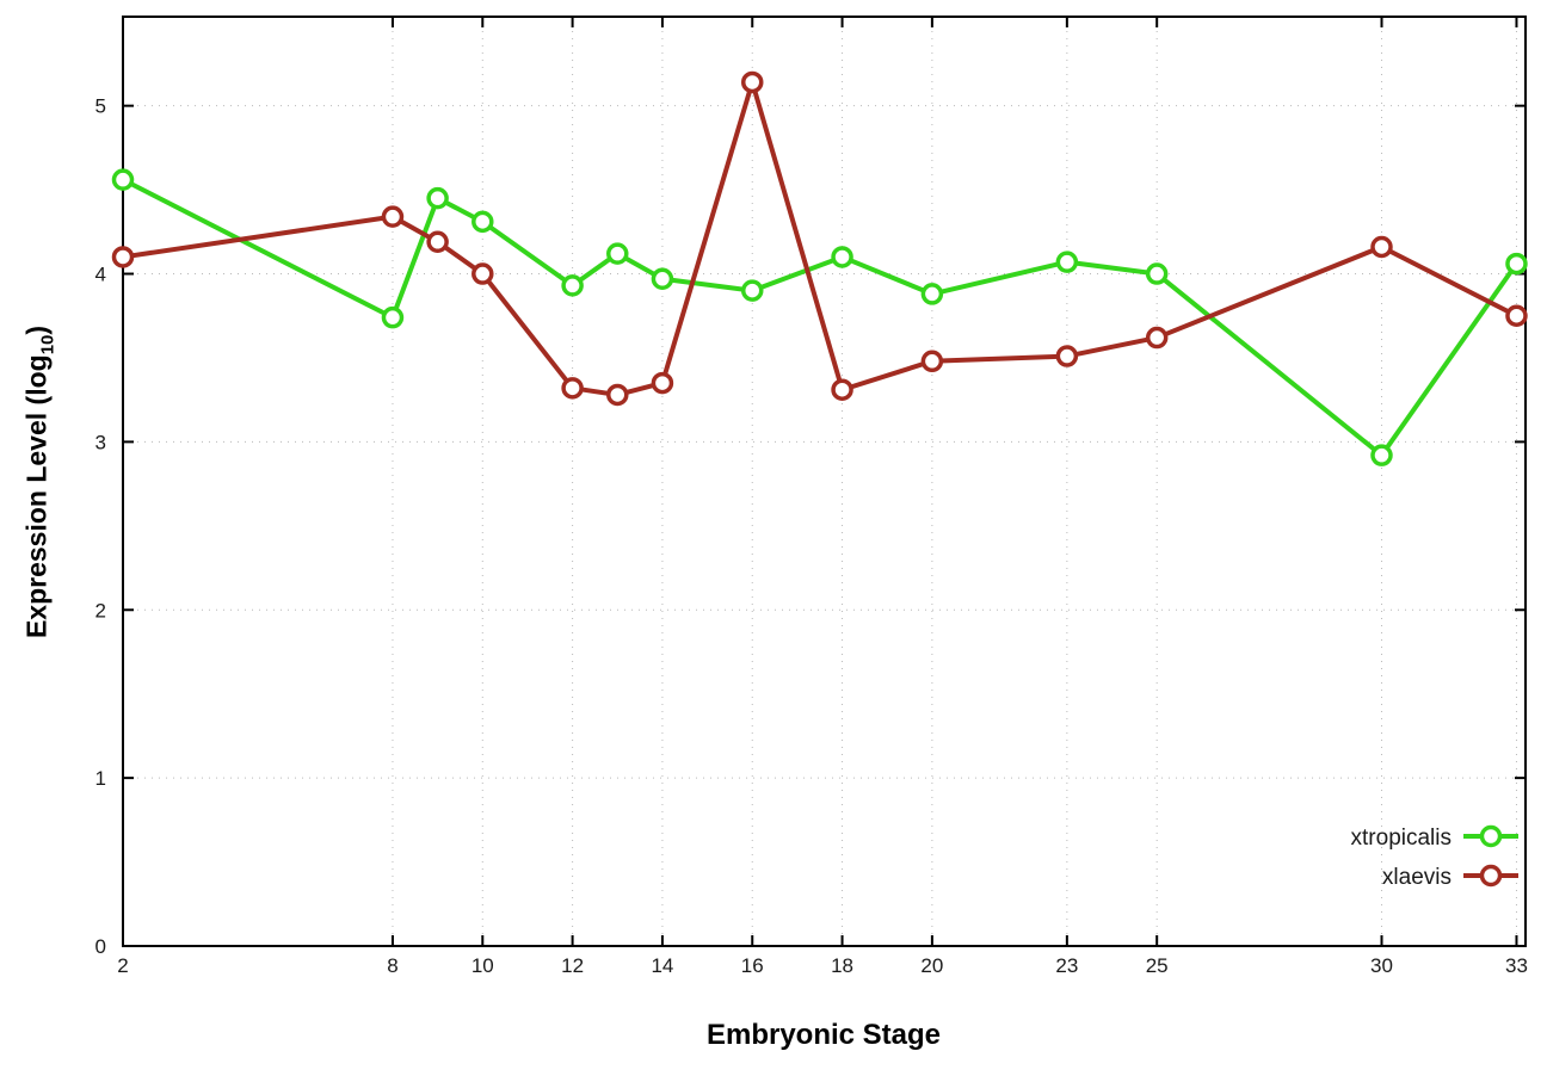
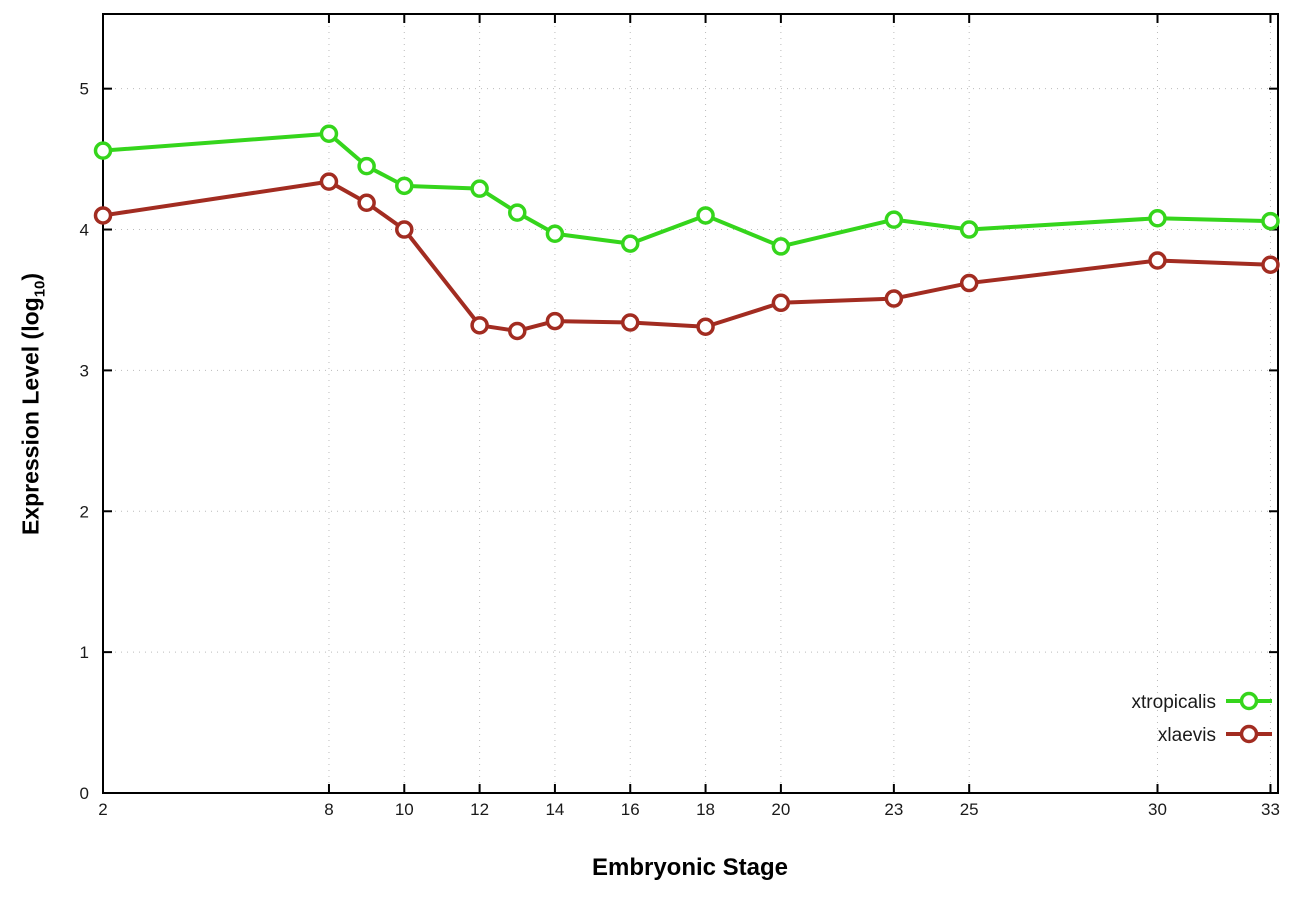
xtropicalis/8: 3.74 -> 4.68
xtropicalis/12: 3.93 -> 4.29
xlaevis/16: 5.14 -> 3.34
xtropicalis/30: 2.92 -> 4.08
xlaevis/30: 4.16 -> 3.78
